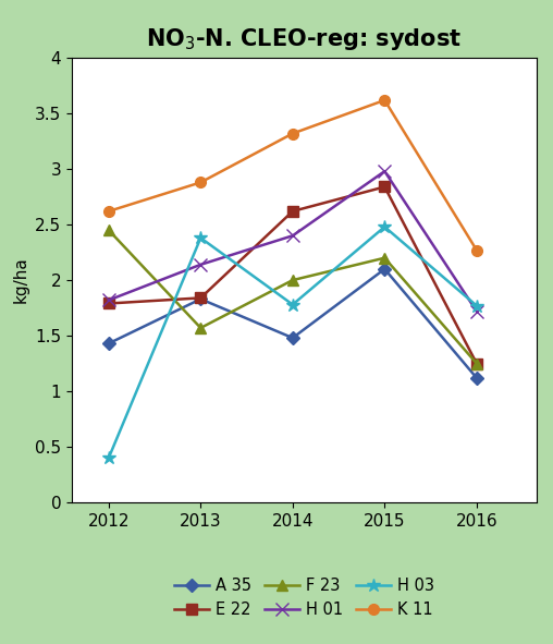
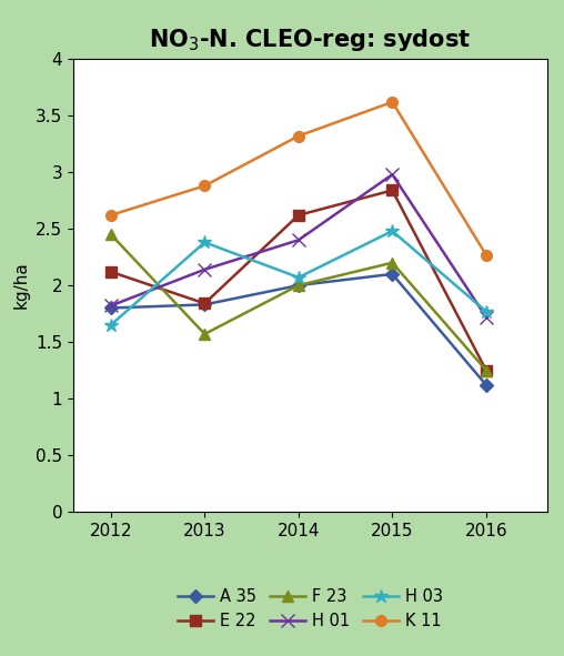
A 35/2012: 1.43 -> 1.80
E 22/2012: 1.79 -> 2.12
H 03/2012: 0.40 -> 1.65
A 35/2014: 1.48 -> 2.00
H 03/2014: 1.78 -> 2.07
